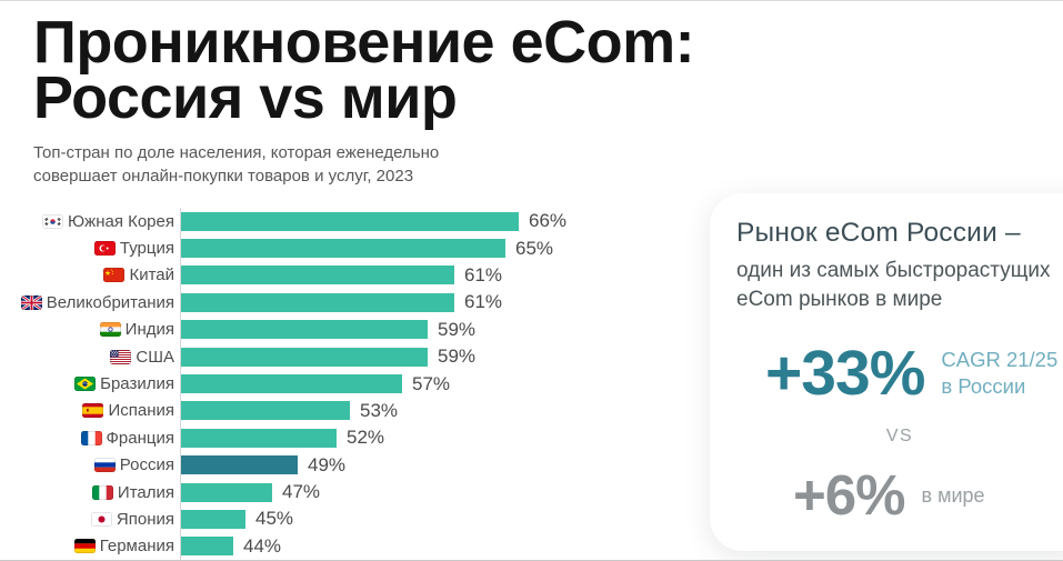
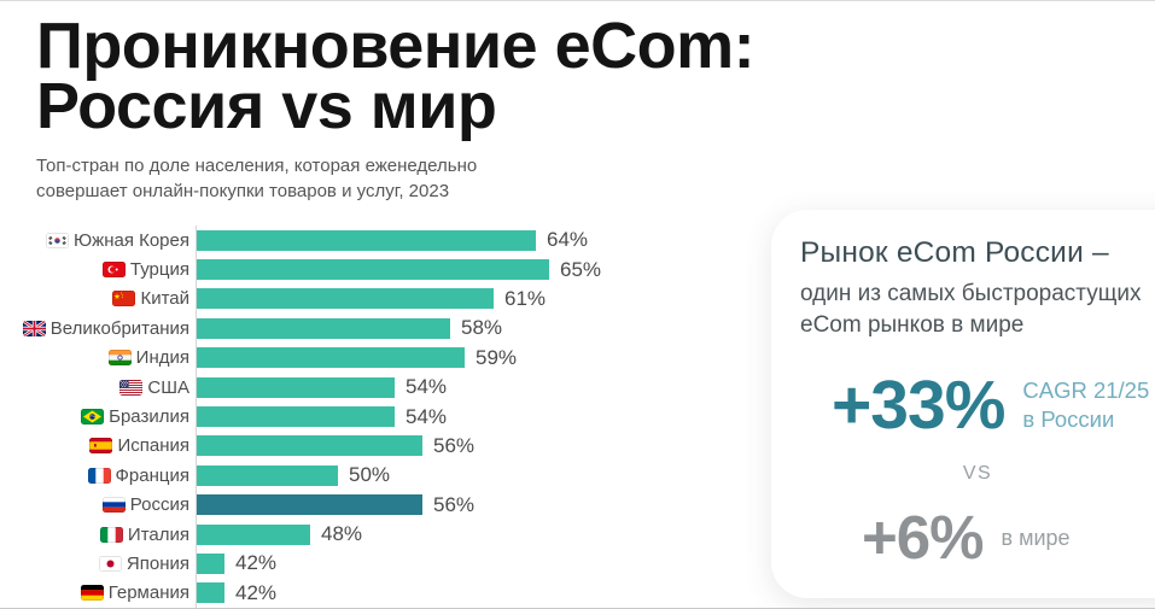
Южная Корея: 66% -> 64%
Великобритания: 61% -> 58%
США: 59% -> 54%
Бразилия: 57% -> 54%
Испания: 53% -> 56%
Франция: 52% -> 50%
Россия: 49% -> 56%
Италия: 47% -> 48%
Япония: 45% -> 42%
Германия: 44% -> 42%
